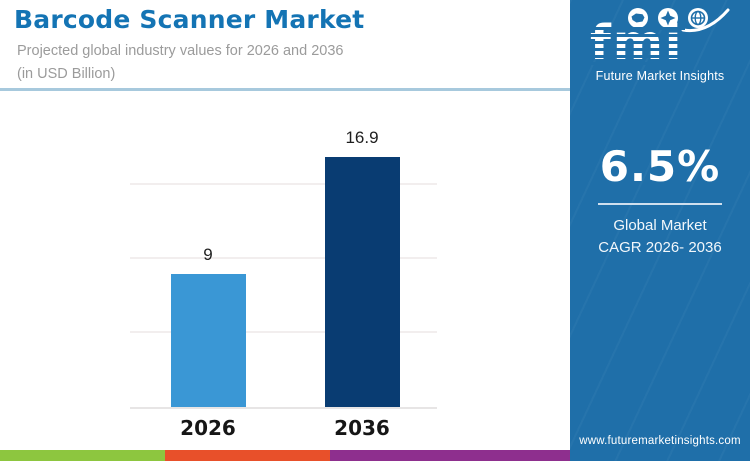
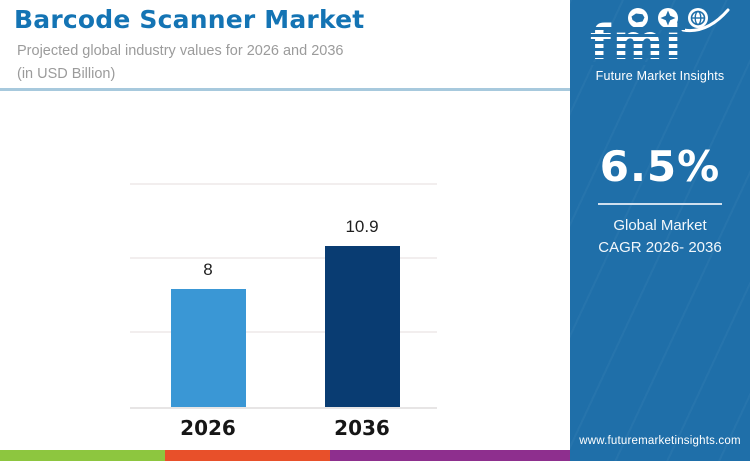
2026: 9 -> 8
2036: 16.9 -> 10.9
